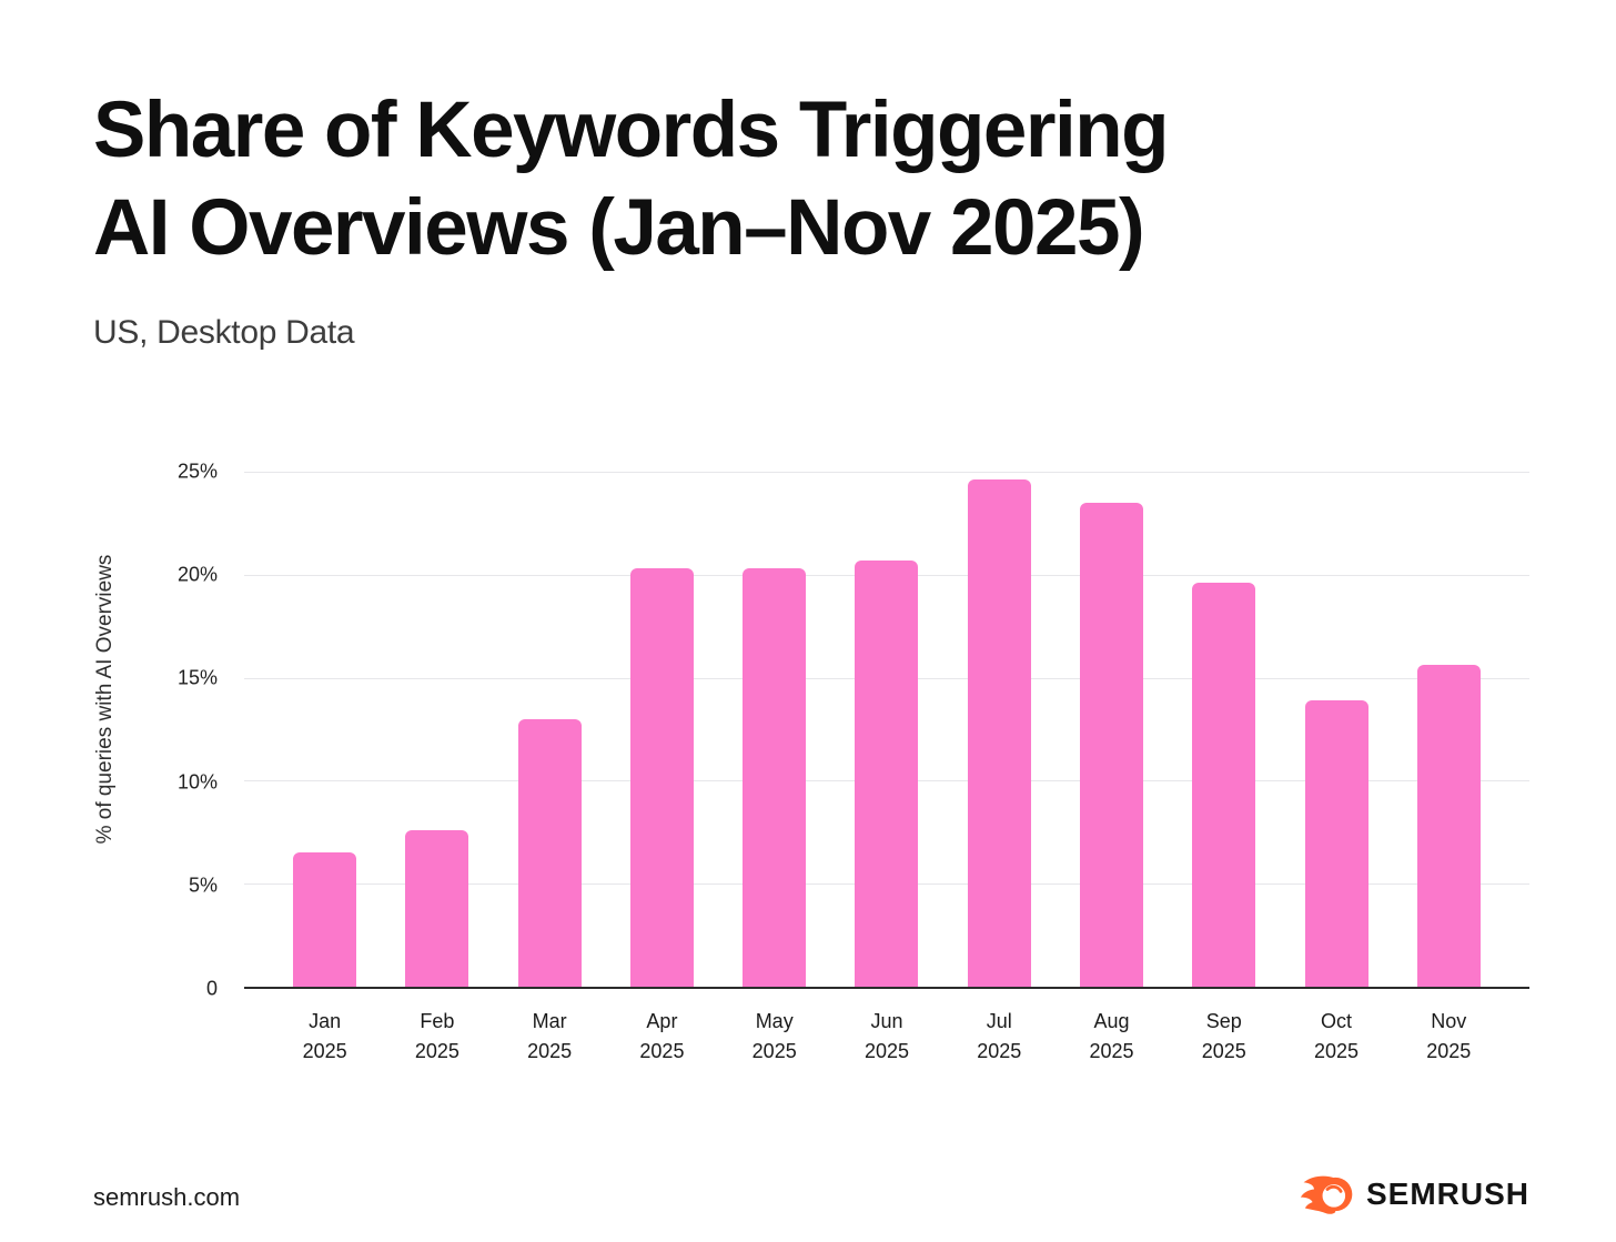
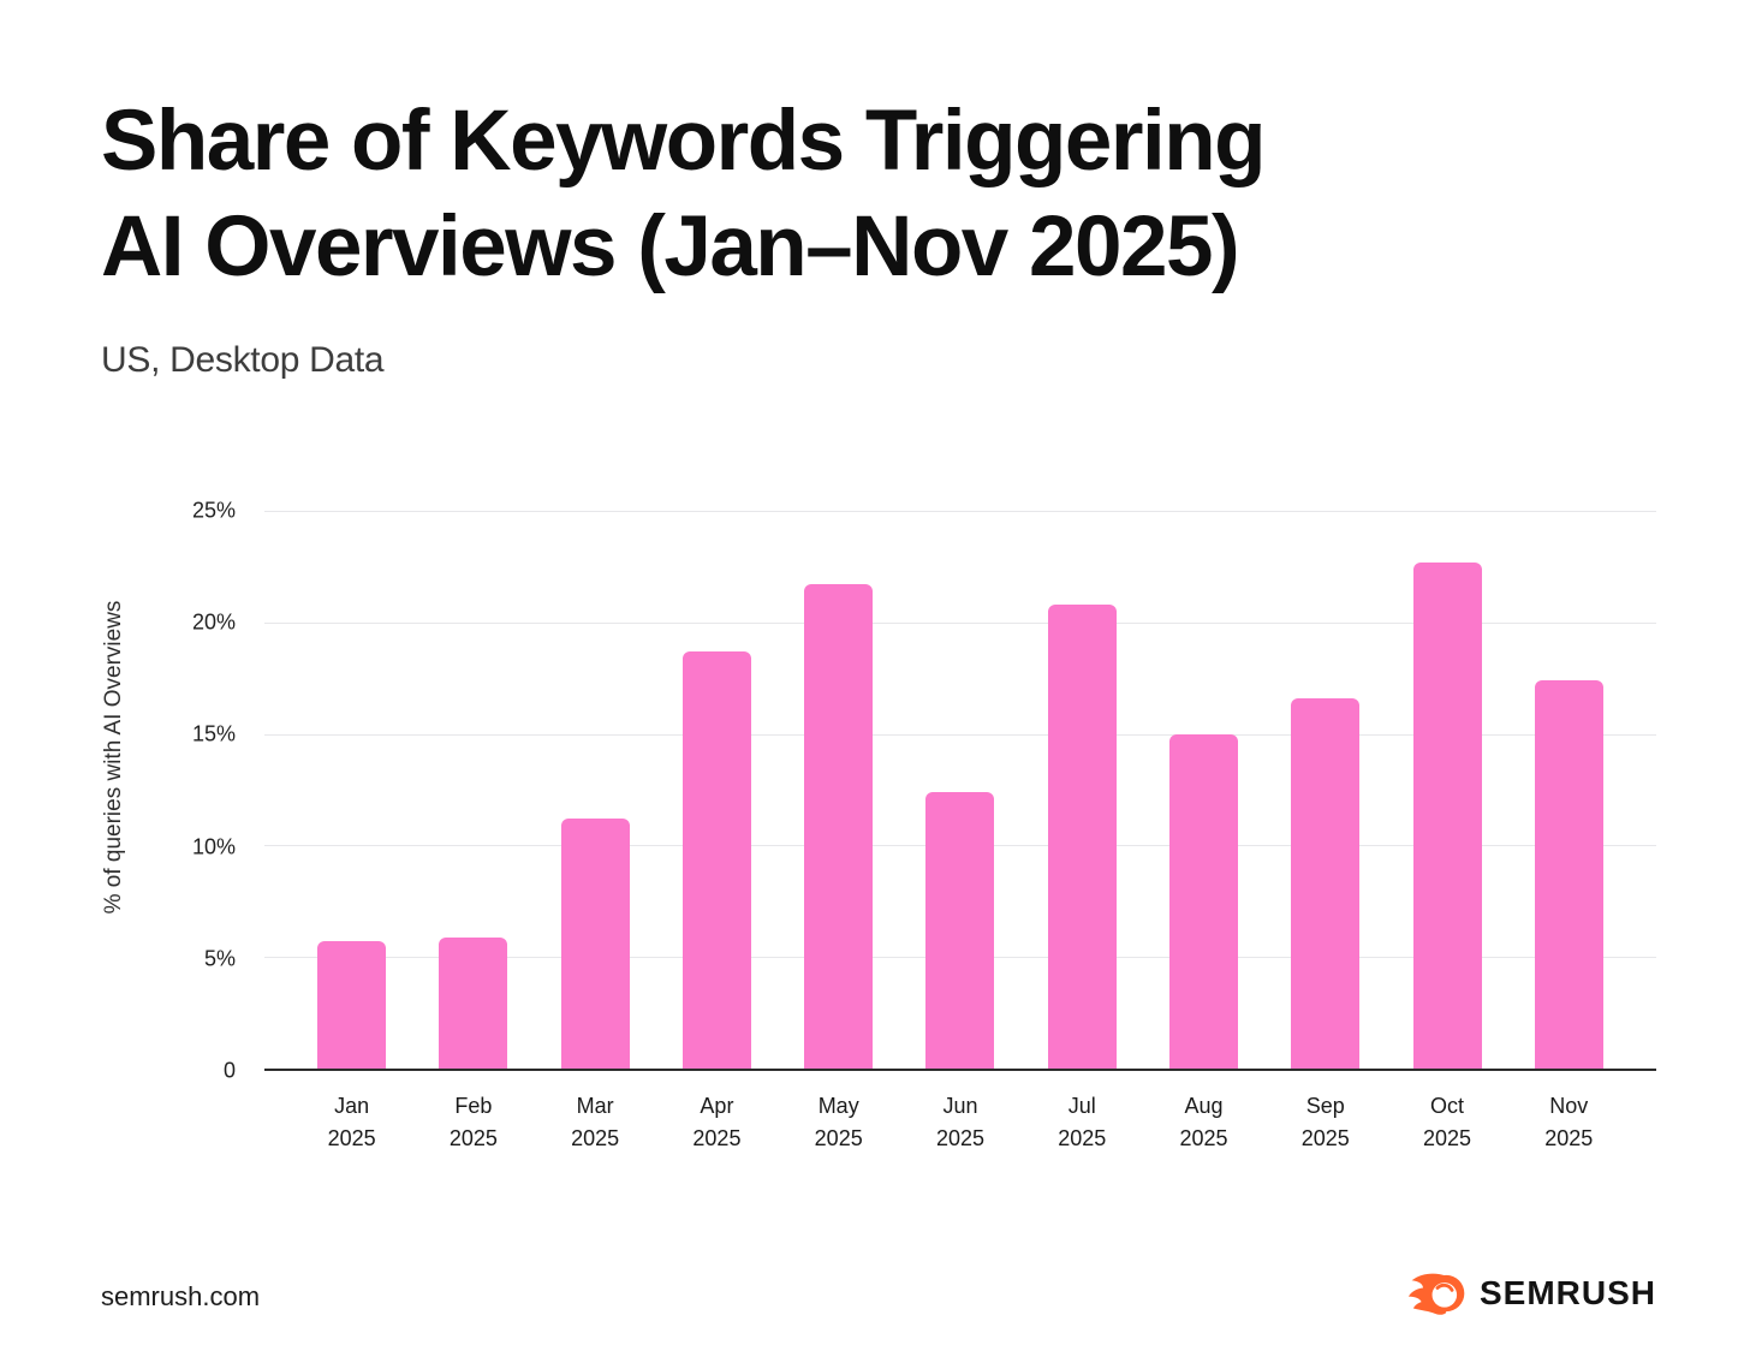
Jan 2025: 6.5% -> 5.7%
Feb 2025: 7.6% -> 5.9%
Mar 2025: 13.0% -> 11.2%
Apr 2025: 20.3% -> 18.7%
May 2025: 20.3% -> 21.7%
Jun 2025: 20.7% -> 12.4%
Jul 2025: 24.6% -> 20.8%
Aug 2025: 23.5% -> 15.0%
Sep 2025: 19.6% -> 16.6%
Oct 2025: 13.9% -> 22.7%
Nov 2025: 15.6% -> 17.4%
